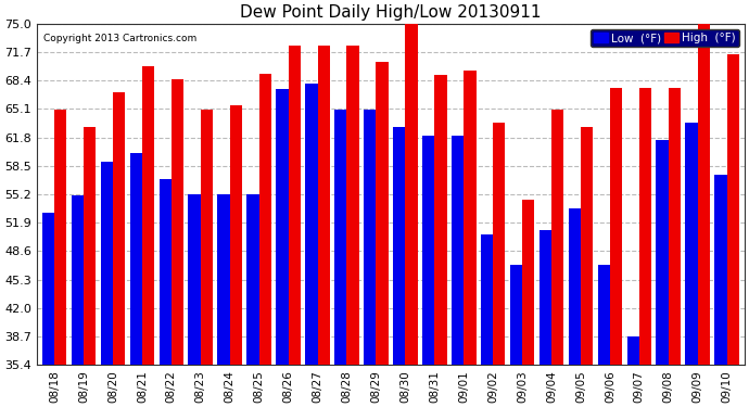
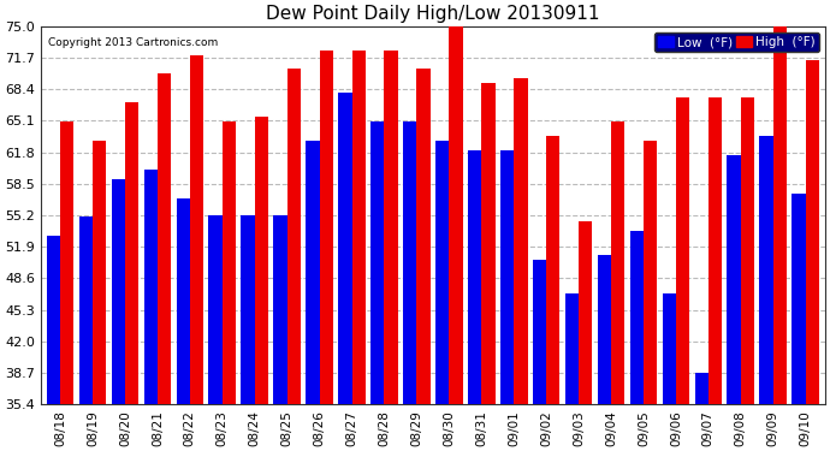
High (°F)/08/22: 68.6 -> 72.0
High (°F)/08/25: 69.2 -> 70.5
Low (°F)/08/26: 67.4 -> 63.0
